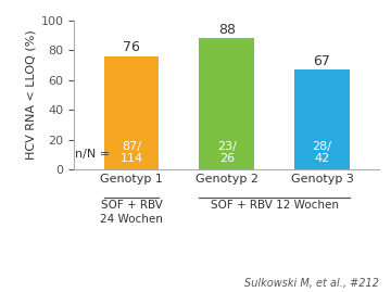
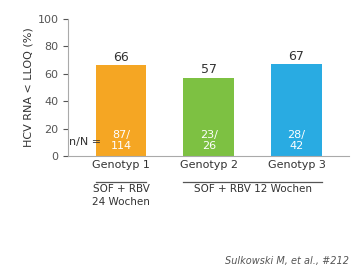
Genotyp 1: 76 -> 66
Genotyp 2: 88 -> 57
